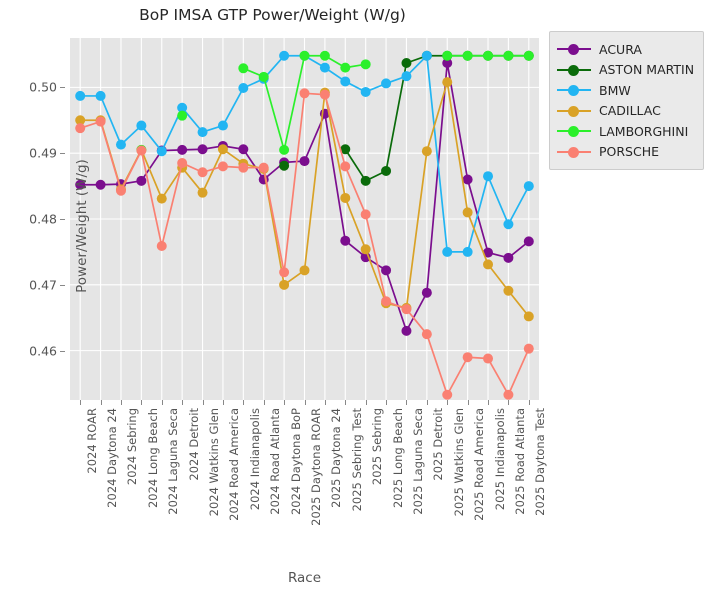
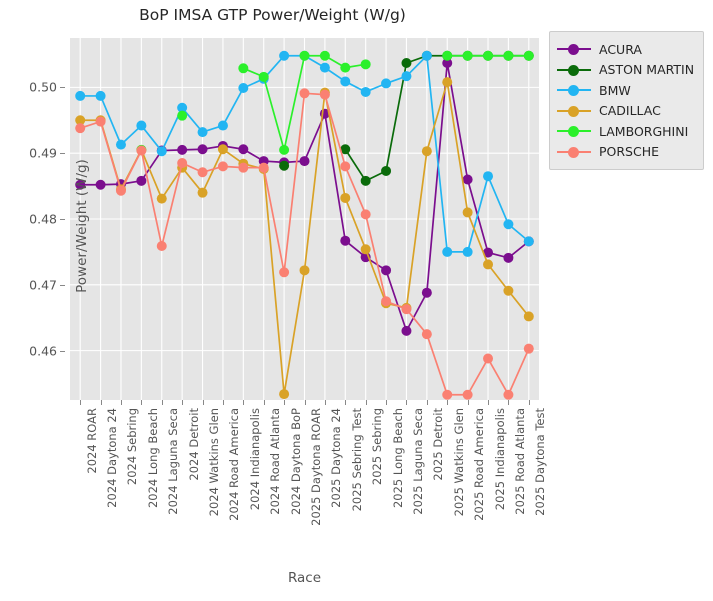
ACURA/2024 Road Atlanta: 0.486 -> 0.489
CADILLAC/2024 Daytona BoP: 0.470 -> 0.453
PORSCHE/2025 Road America: 0.459 -> 0.453
BMW/2025 Daytona Test: 0.485 -> 0.477
